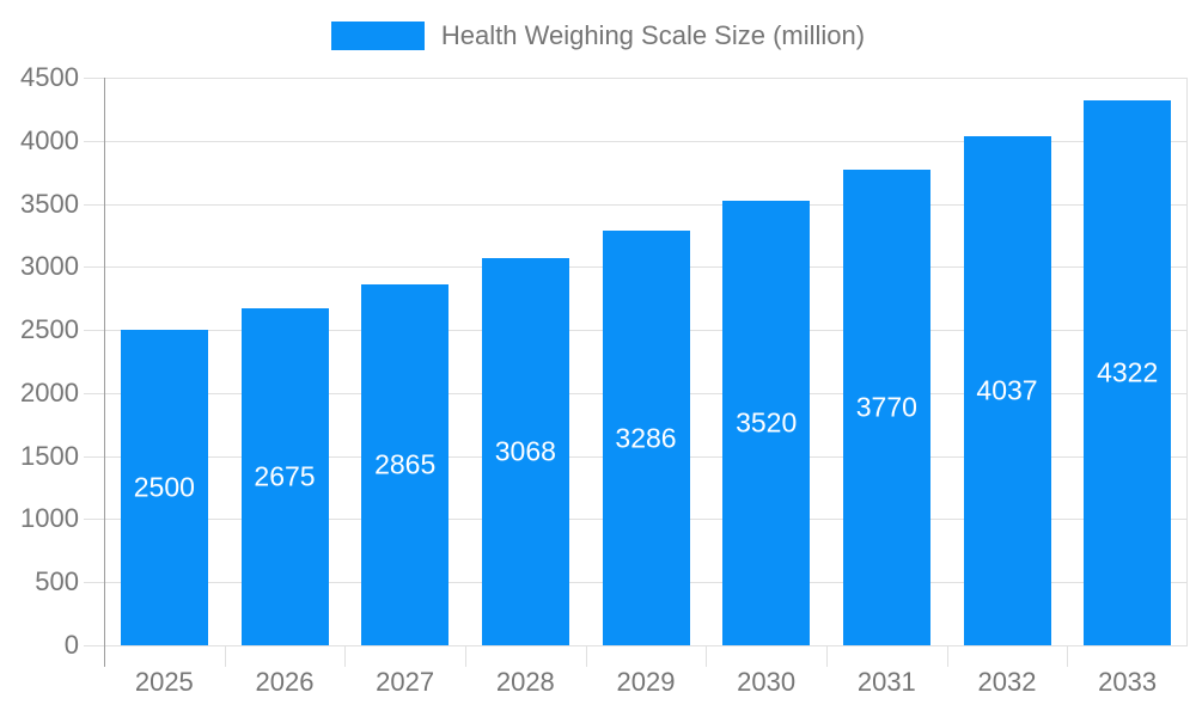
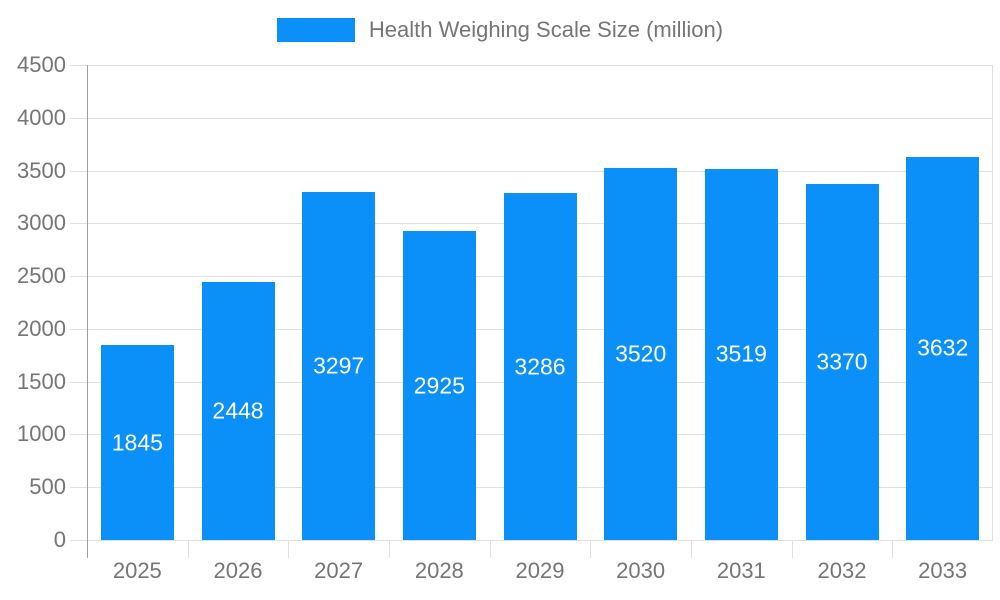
2025: 2500 -> 1845
2026: 2675 -> 2448
2027: 2865 -> 3297
2028: 3068 -> 2925
2031: 3770 -> 3519
2032: 4037 -> 3370
2033: 4322 -> 3632
